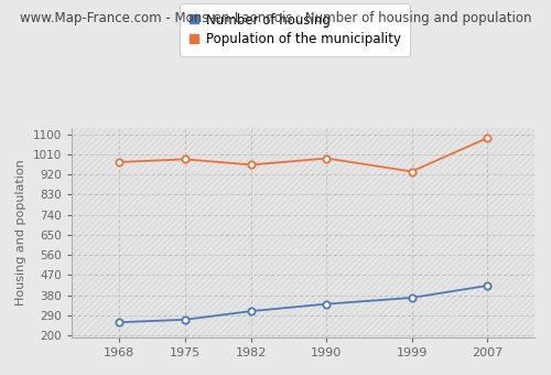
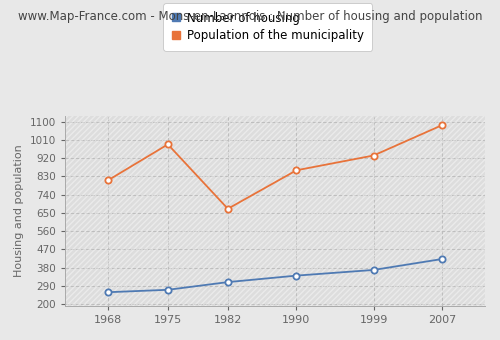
Population of the municipality/1968: 975 -> 810
Population of the municipality/1982: 963 -> 670
Population of the municipality/1990: 992 -> 860
